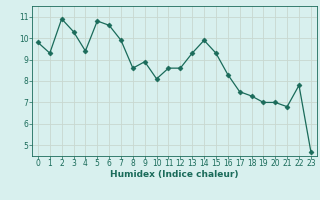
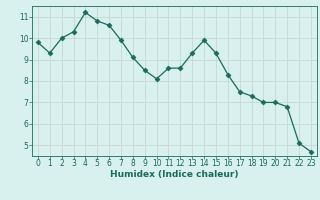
2: 10.9 -> 10.0
4: 9.4 -> 11.2
8: 8.6 -> 9.1
9: 8.9 -> 8.5
22: 7.8 -> 5.1
